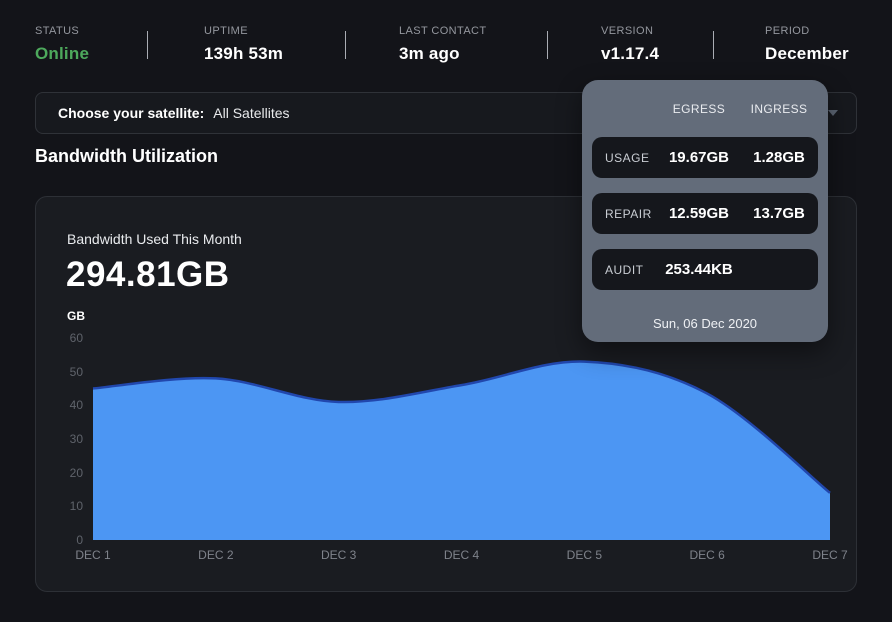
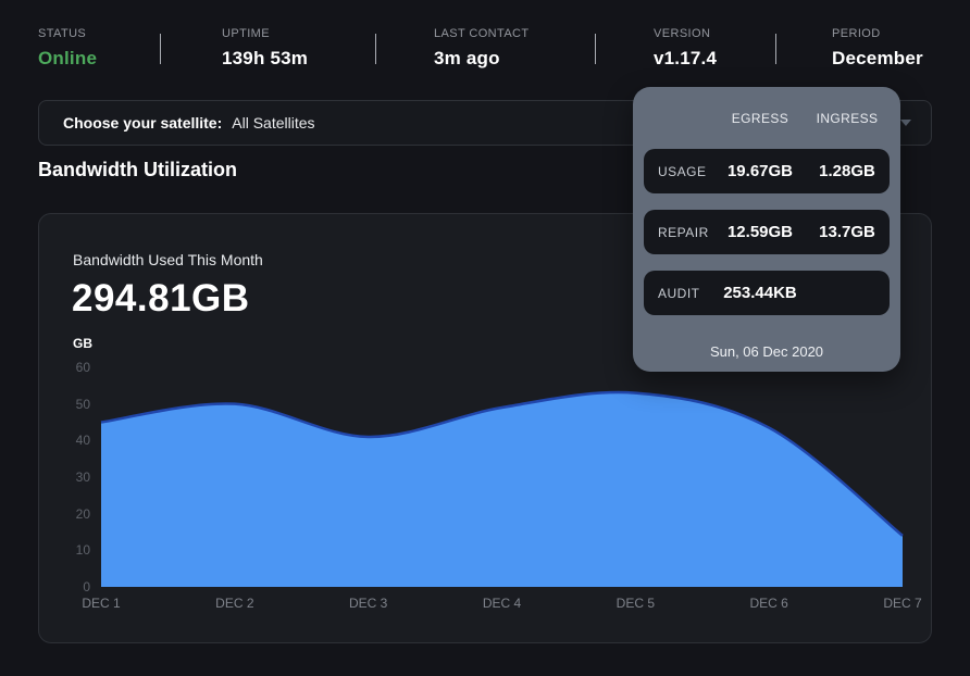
DEC 2: 48 -> 50
DEC 4: 46 -> 49
